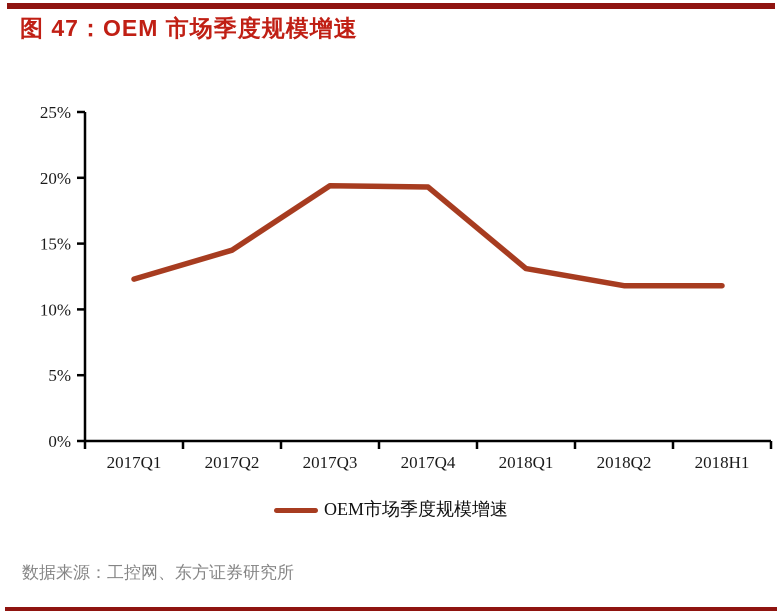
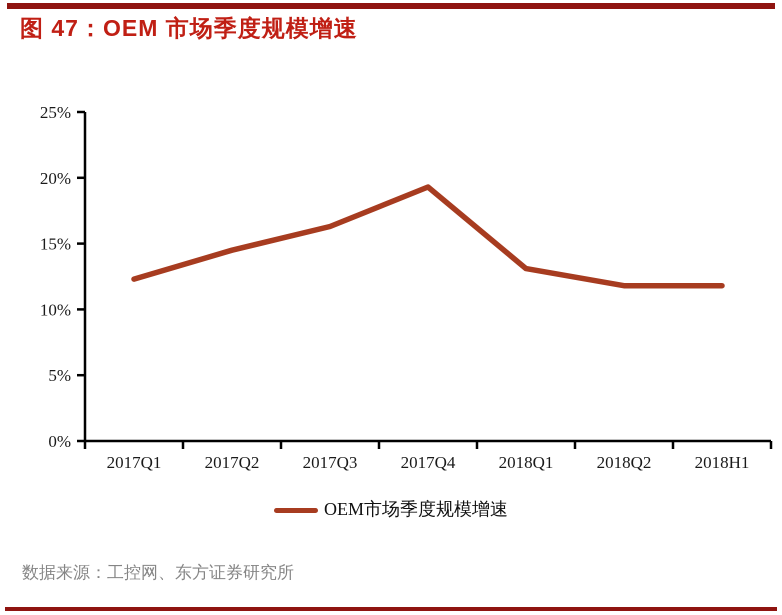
2017Q3: 19.4% -> 16.3%
